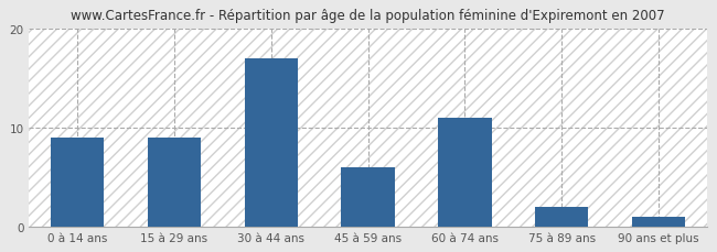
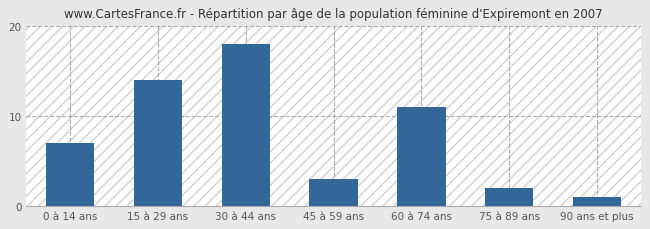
0 à 14 ans: 9 -> 7
15 à 29 ans: 9 -> 14
30 à 44 ans: 17 -> 18
45 à 59 ans: 6 -> 3
